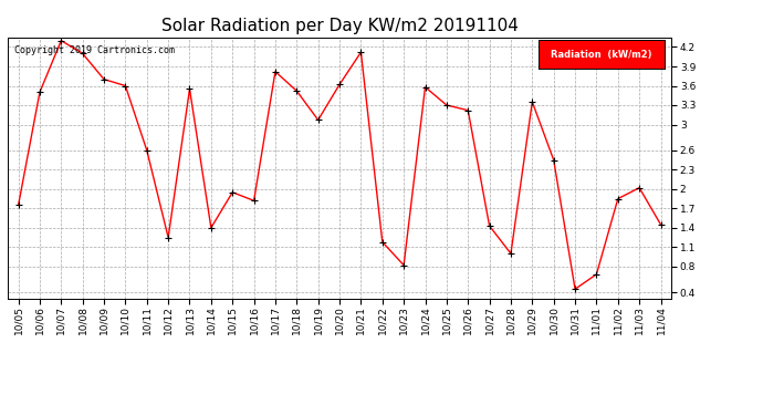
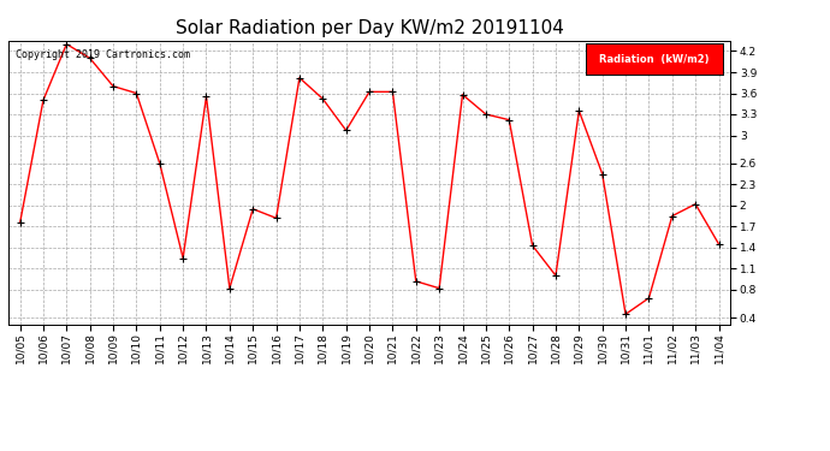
10/14: 1.40 -> 0.82
10/21: 4.12 -> 3.62
10/22: 1.18 -> 0.92
